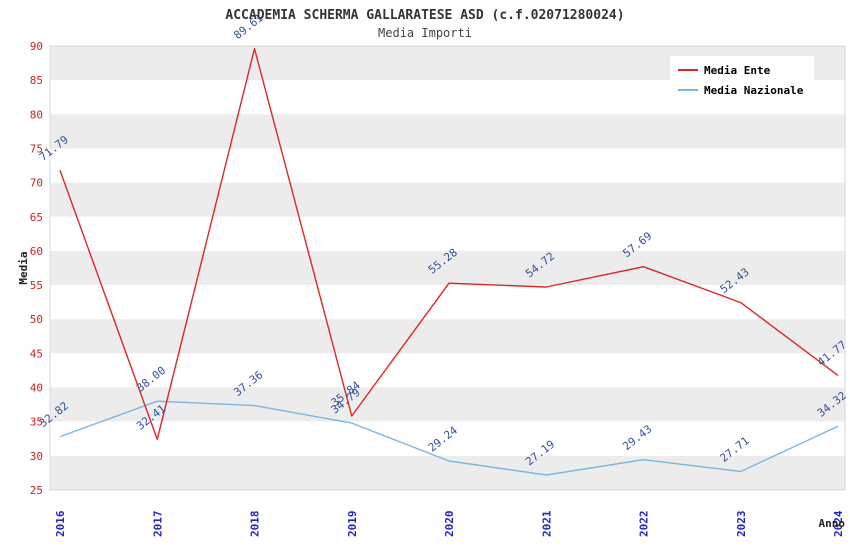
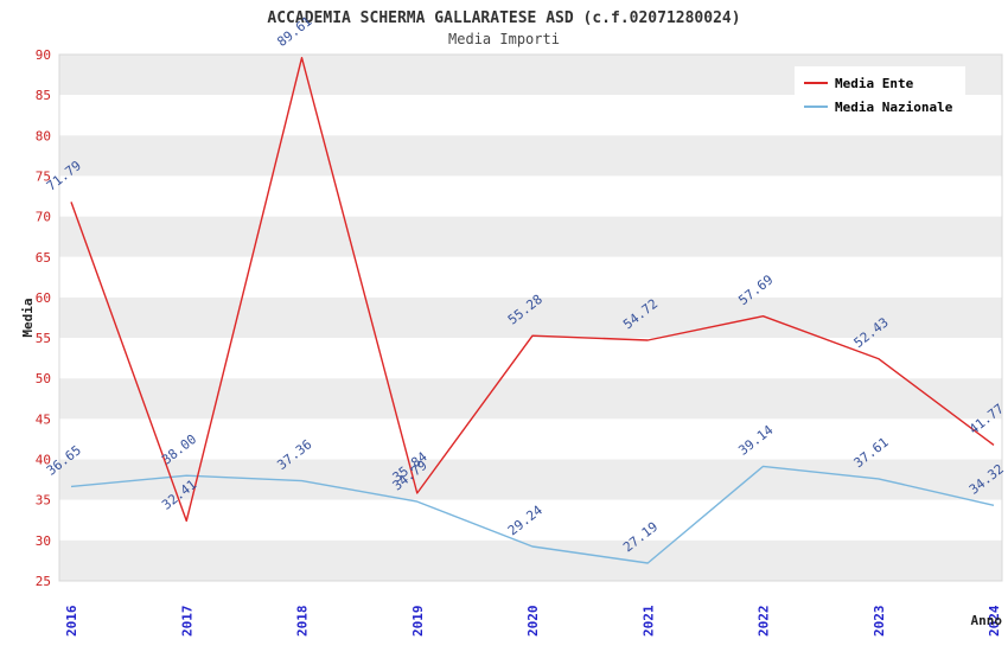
Media Nazionale/2016: 32.82 -> 36.65
Media Nazionale/2022: 29.43 -> 39.14
Media Nazionale/2023: 27.71 -> 37.61
